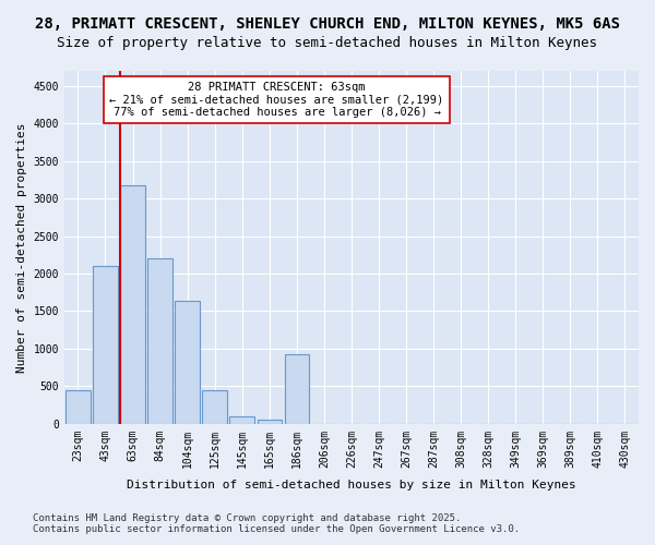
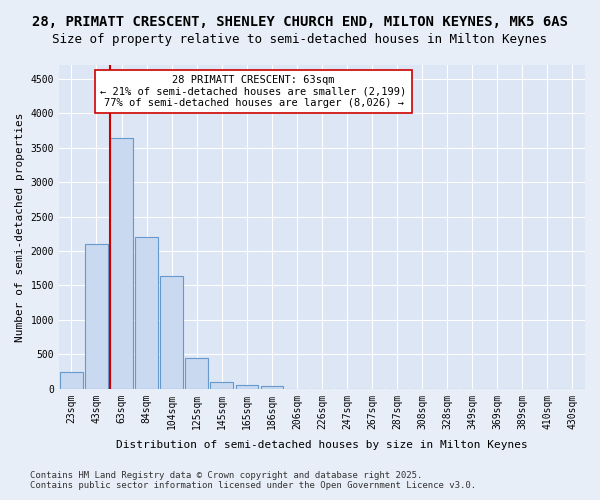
23sqm: 440 -> 250
63sqm: 3180 -> 3640
186sqm: 920 -> 40
